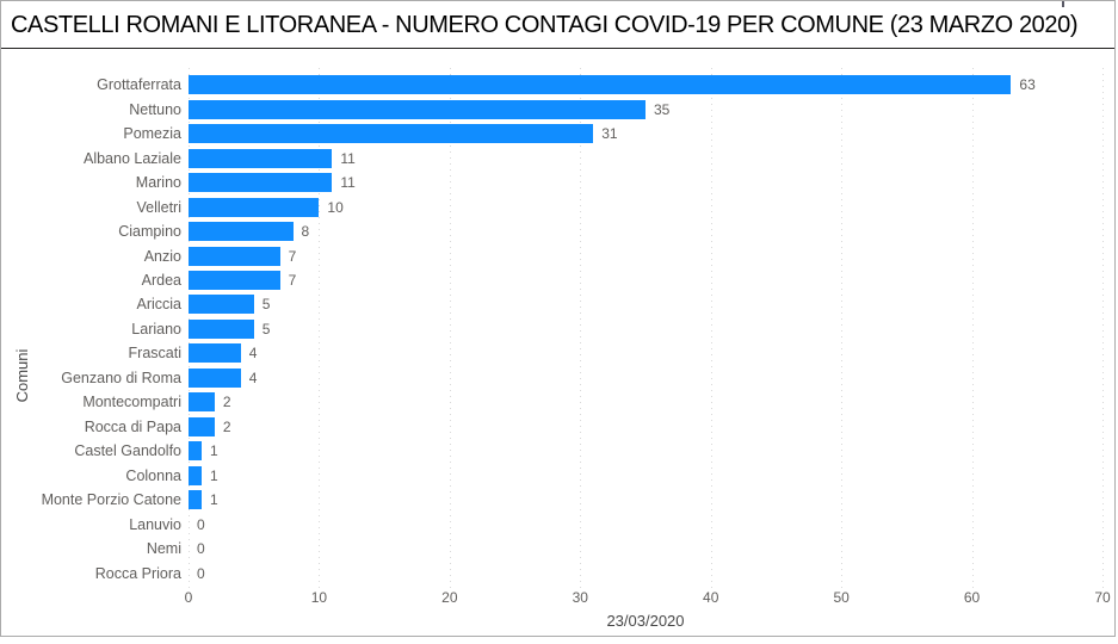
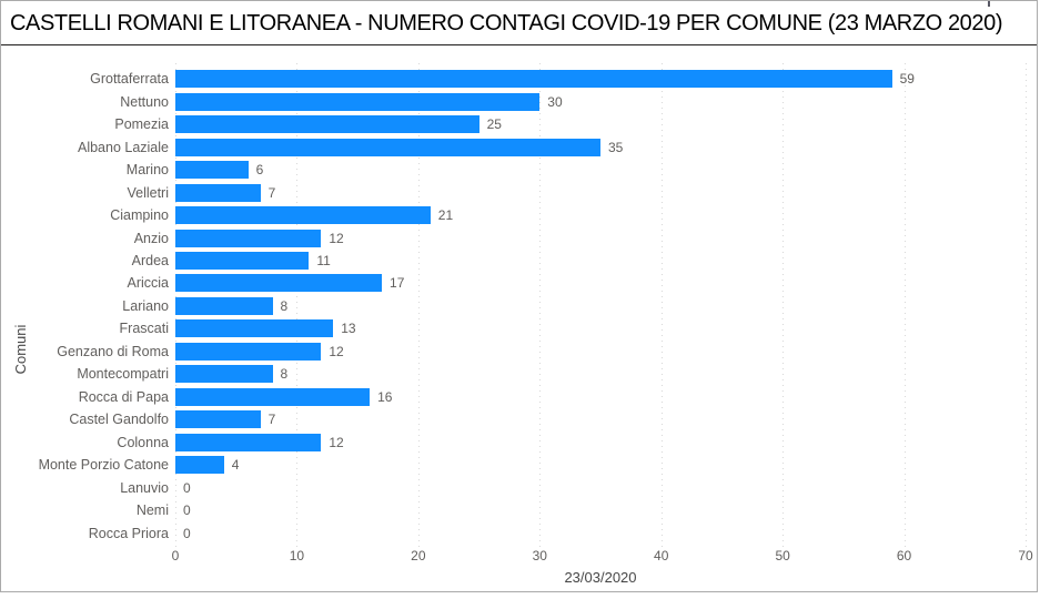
Grottaferrata: 63 -> 59
Nettuno: 35 -> 30
Pomezia: 31 -> 25
Albano Laziale: 11 -> 35
Marino: 11 -> 6
Velletri: 10 -> 7
Ciampino: 8 -> 21
Anzio: 7 -> 12
Ardea: 7 -> 11
Ariccia: 5 -> 17
Lariano: 5 -> 8
Frascati: 4 -> 13
Genzano di Roma: 4 -> 12
Montecompatri: 2 -> 8
Rocca di Papa: 2 -> 16
Castel Gandolfo: 1 -> 7
Colonna: 1 -> 12
Monte Porzio Catone: 1 -> 4
